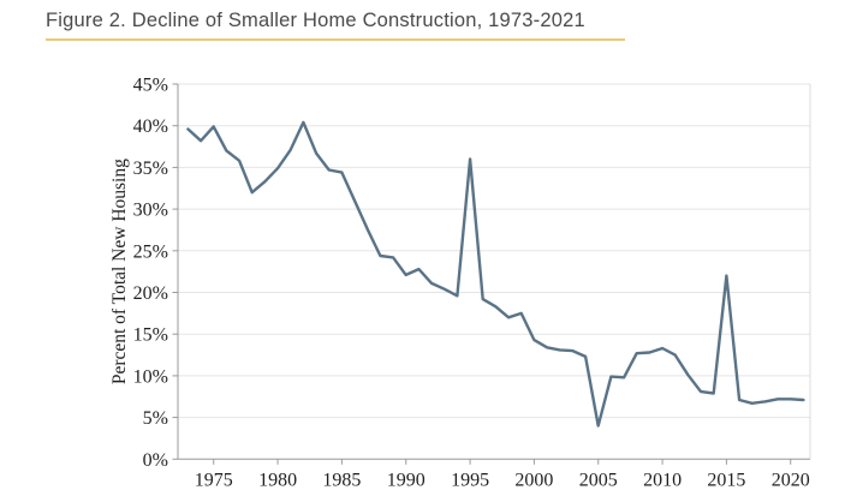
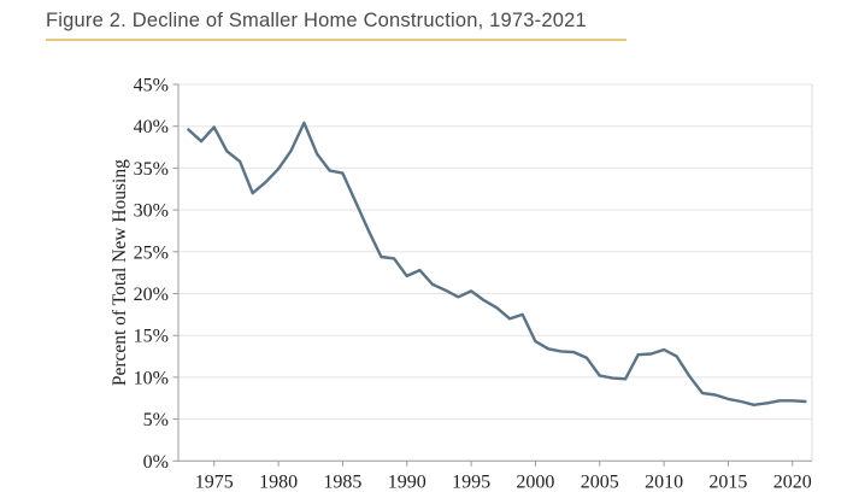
1995: 36% -> 20%
2005: 4% -> 10%
2015: 22% -> 7%
